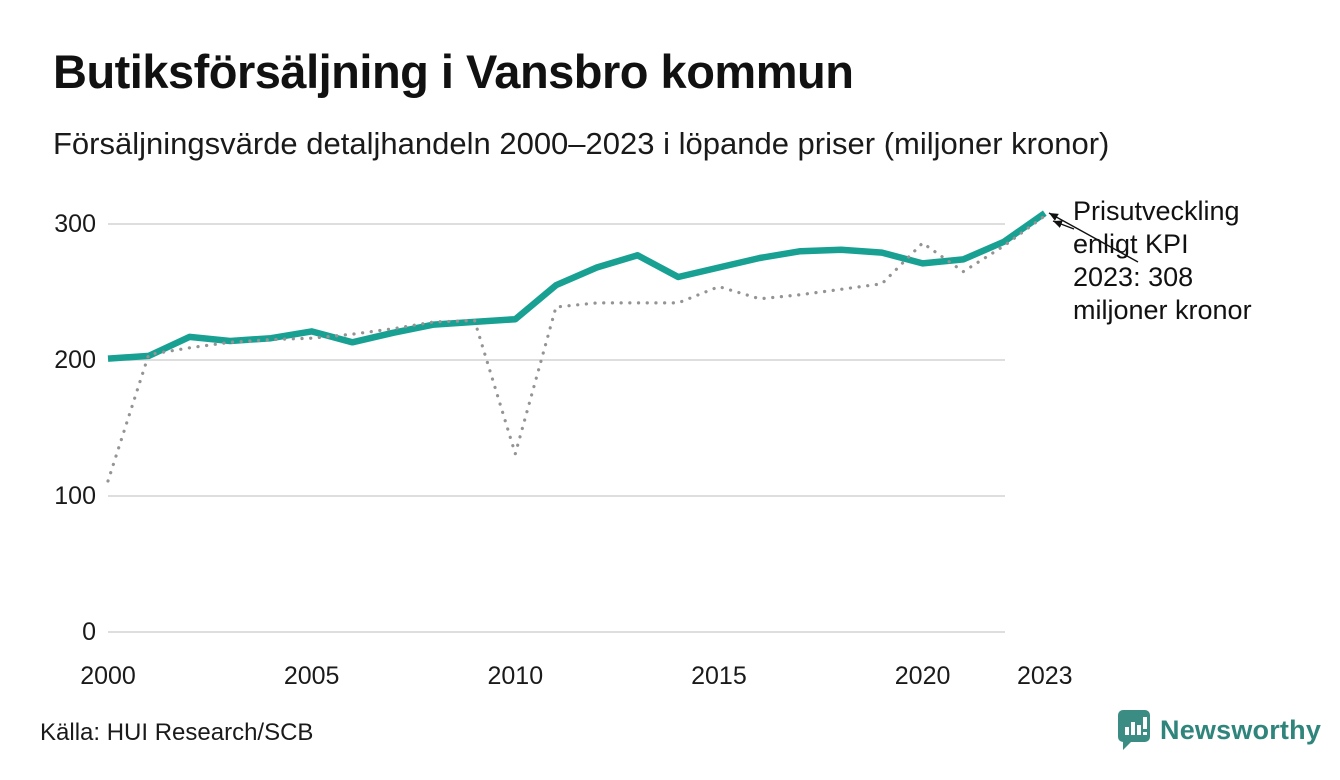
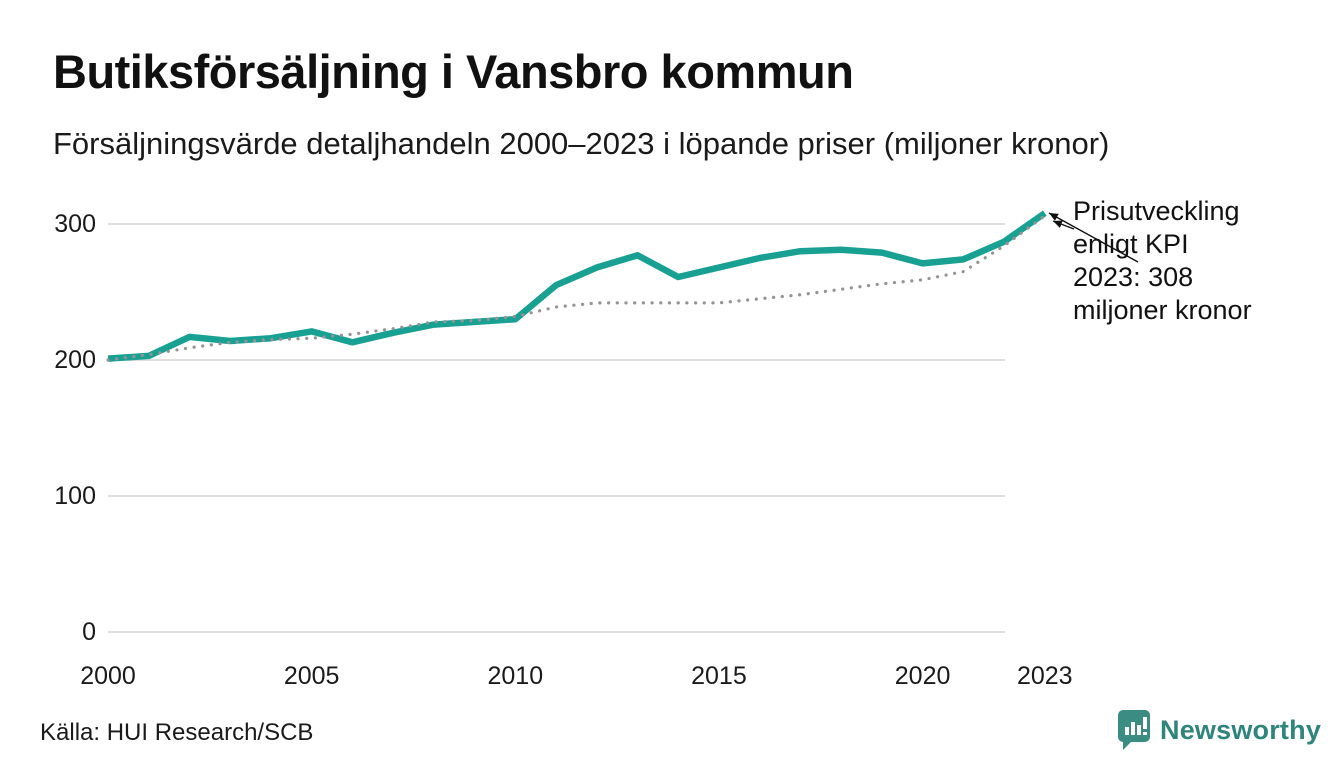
Prisutveckling enligt KPI/2000: 111 -> 200
Prisutveckling enligt KPI/2010: 131 -> 232
Prisutveckling enligt KPI/2015: 254 -> 242
Prisutveckling enligt KPI/2020: 286 -> 259
